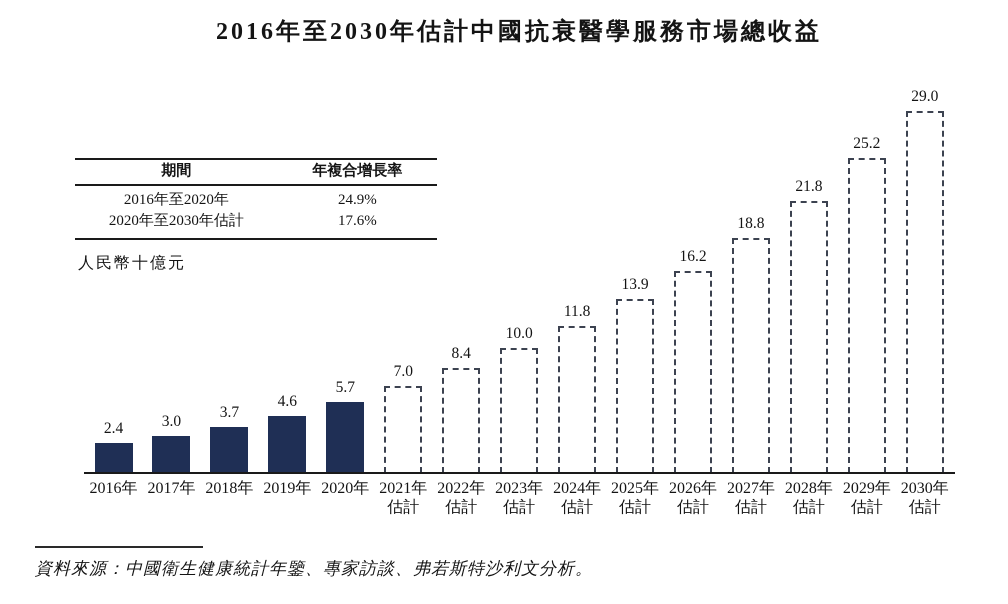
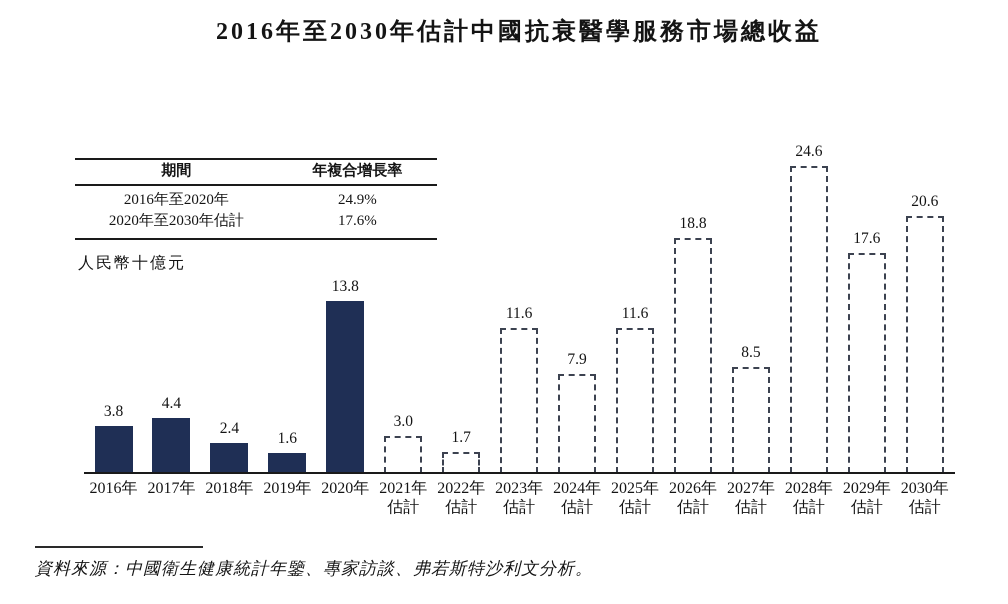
2016年: 2.4 -> 3.8
2017年: 3.0 -> 4.4
2018年: 3.7 -> 2.4
2019年: 4.6 -> 1.6
2020年: 5.7 -> 13.8
2021年: 7.0 -> 3.0
2022年: 8.4 -> 1.7
2023年: 10.0 -> 11.6
2024年: 11.8 -> 7.9
2025年: 13.9 -> 11.6
2026年: 16.2 -> 18.8
2027年: 18.8 -> 8.5
2028年: 21.8 -> 24.6
2029年: 25.2 -> 17.6
2030年: 29.0 -> 20.6
